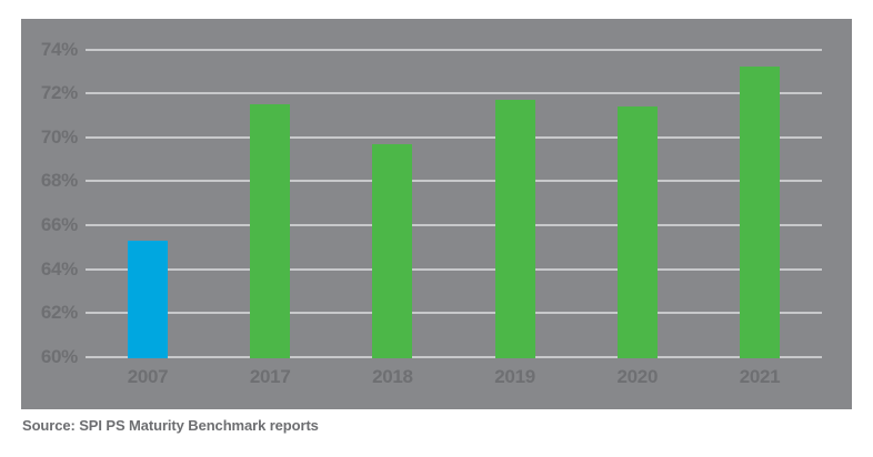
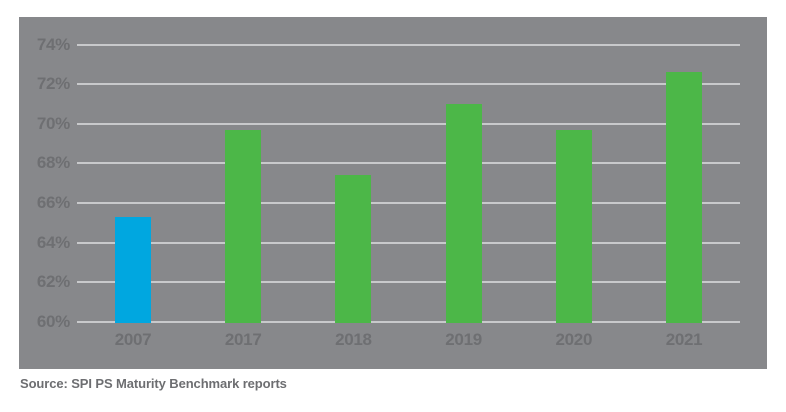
2017: 71.5% -> 69.7%
2018: 69.7% -> 67.4%
2019: 71.7% -> 71.0%
2020: 71.4% -> 69.7%
2021: 73.2% -> 72.6%
